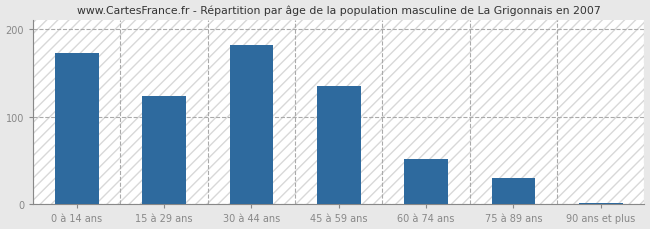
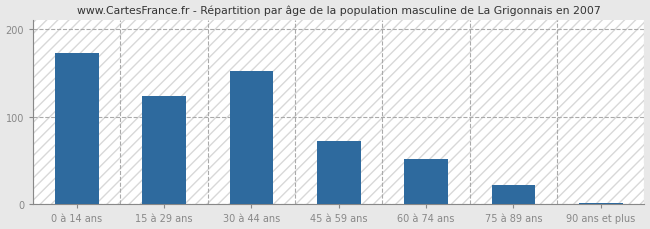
30 à 44 ans: 181 -> 152
45 à 59 ans: 135 -> 72
75 à 89 ans: 30 -> 22
